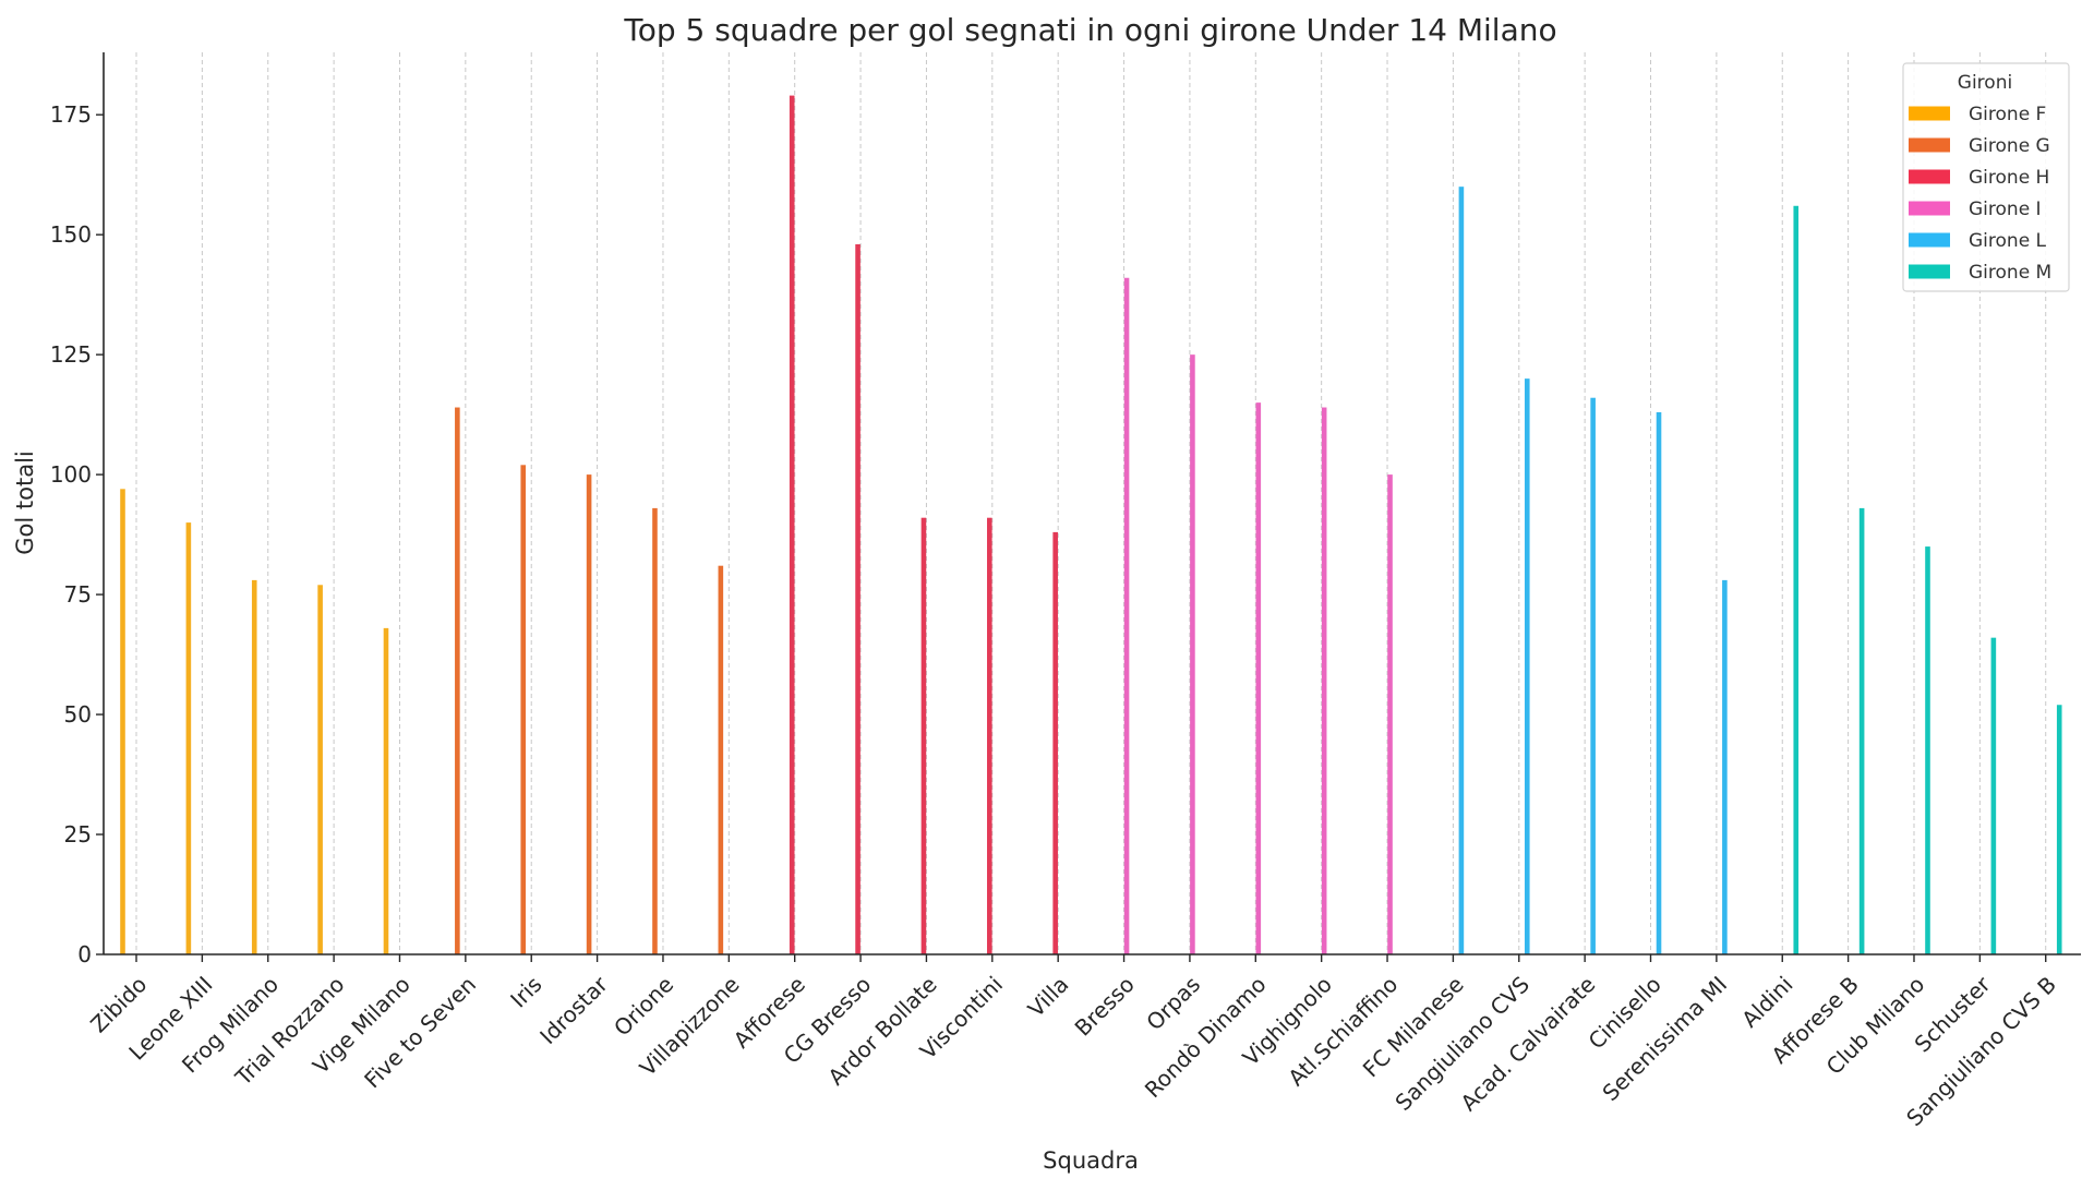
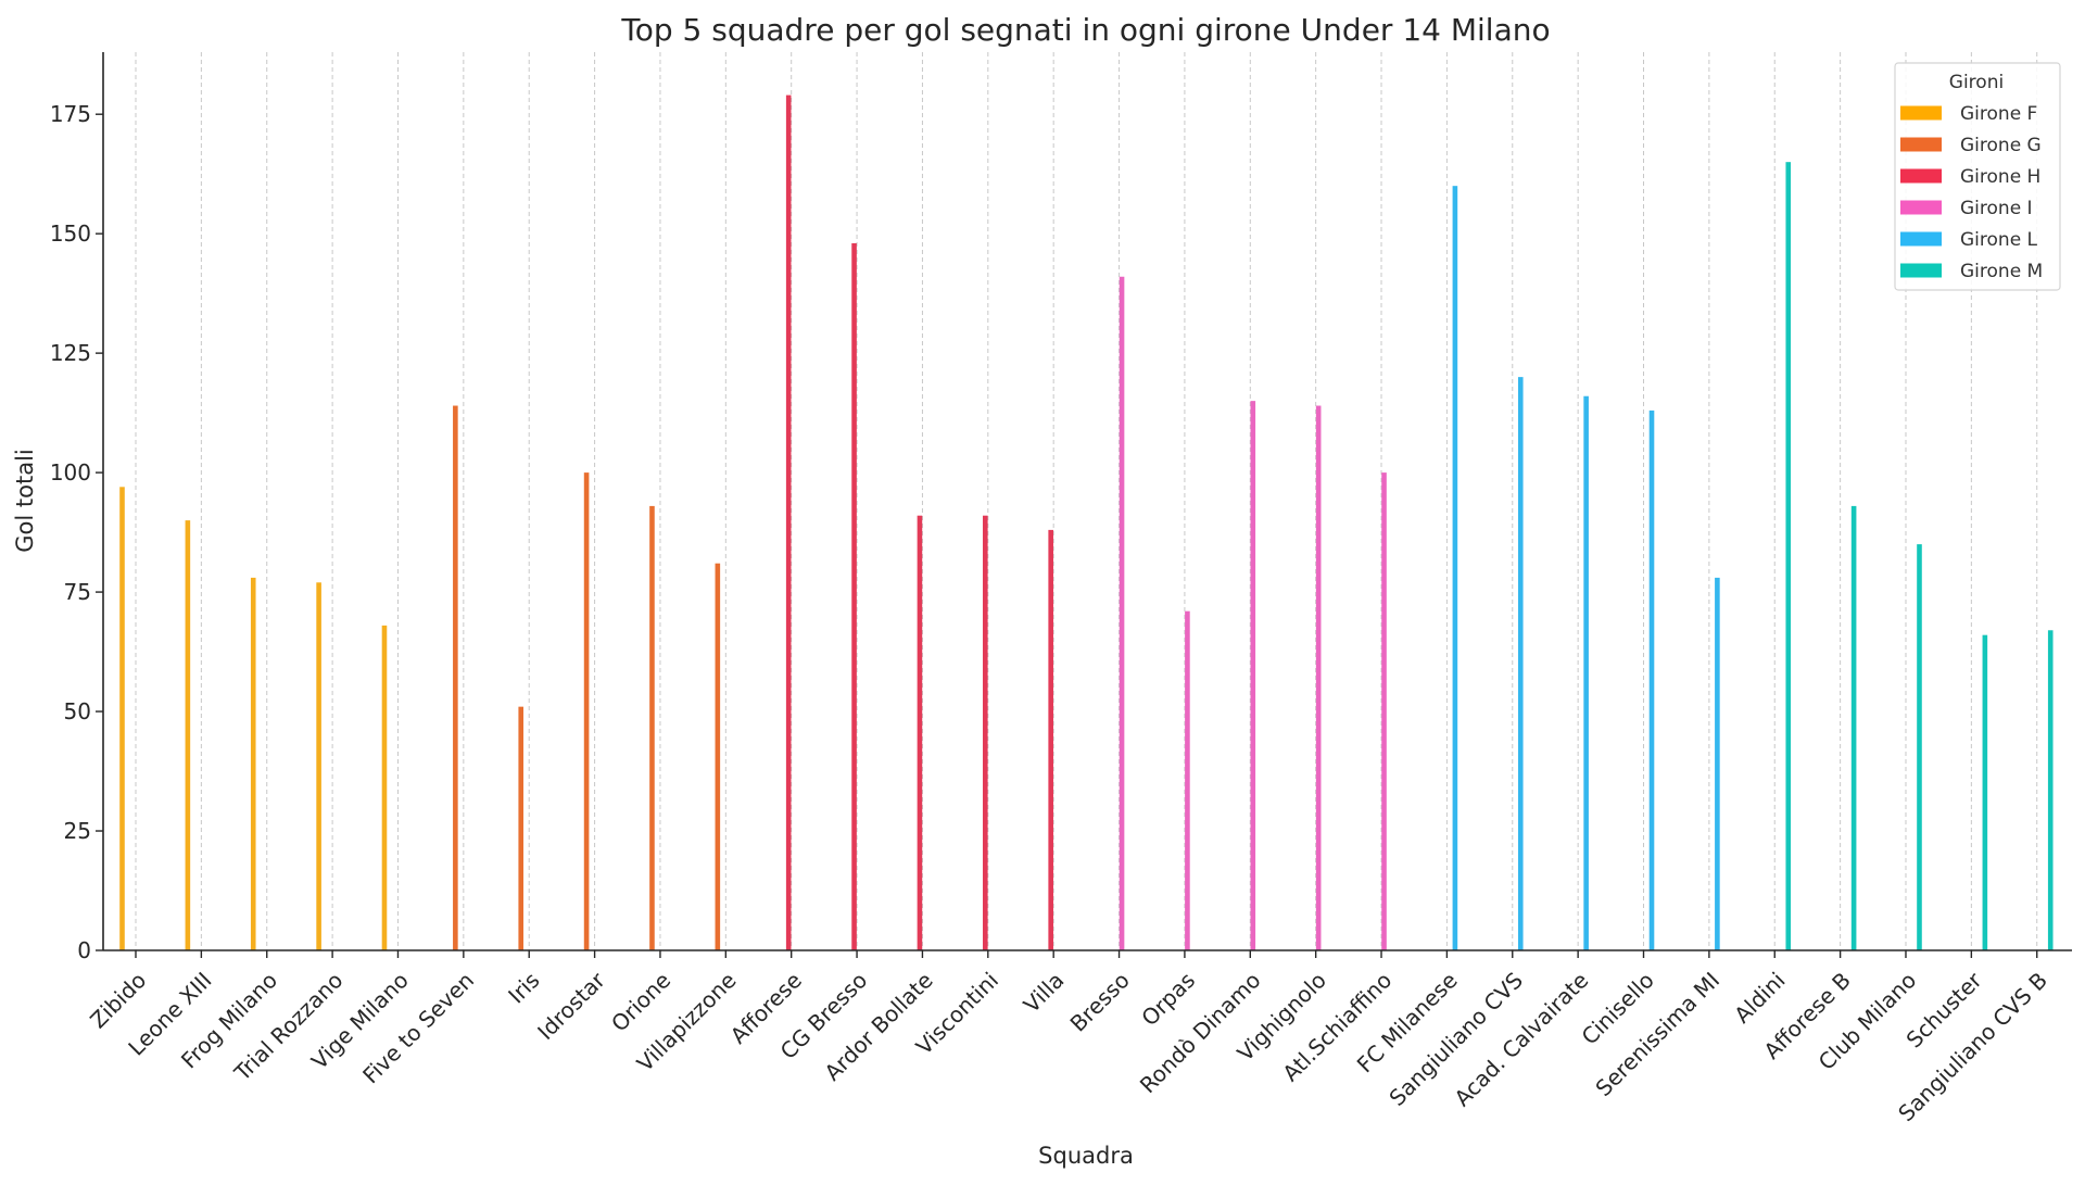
Girone G/Iris: 102 -> 51
Girone I/Orpas: 125 -> 71
Girone M/Aldini: 156 -> 165
Girone M/Sangiuliano CVS B: 52 -> 67
